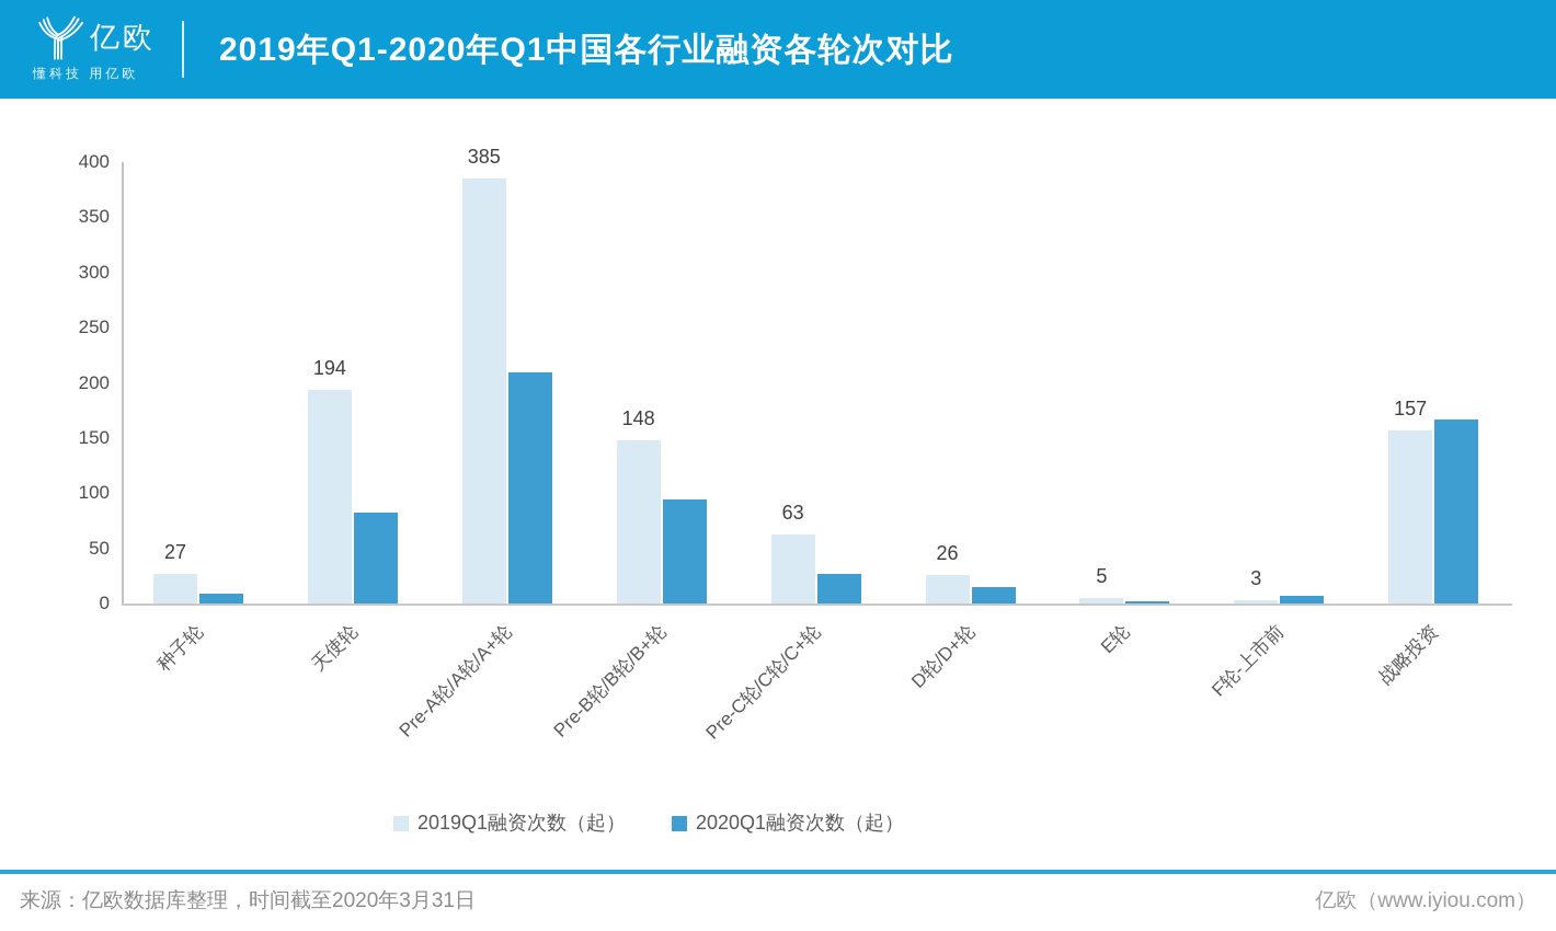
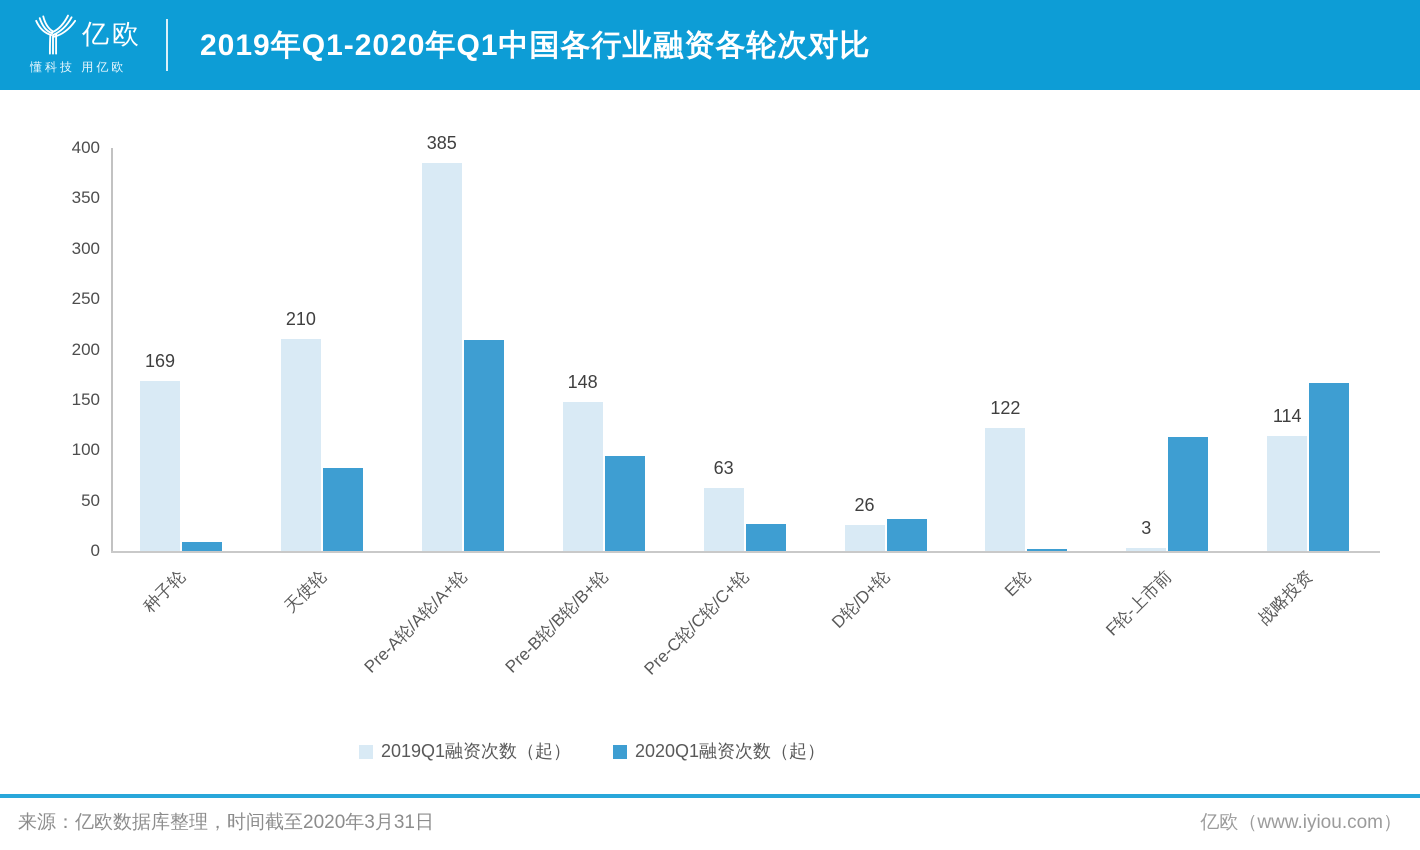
2019Q1融资次数（起）/种子轮: 27 -> 169
2019Q1融资次数（起）/天使轮: 194 -> 210
2020Q1融资次数（起）/D轮/D+轮: 15 -> 32
2019Q1融资次数（起）/E轮: 5 -> 122
2020Q1融资次数（起）/F轮-上市前: 7 -> 113
2019Q1融资次数（起）/战略投资: 157 -> 114
